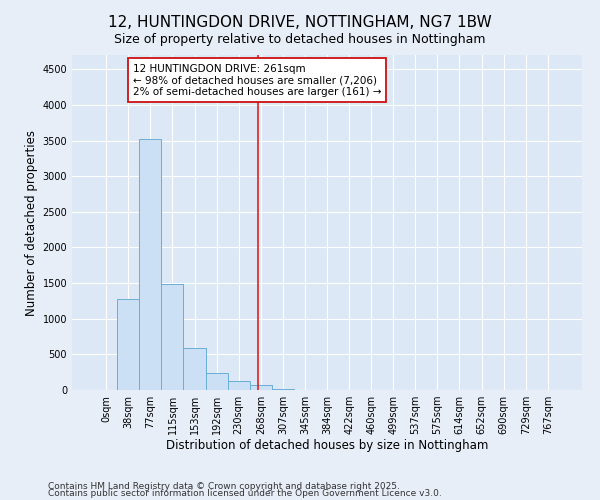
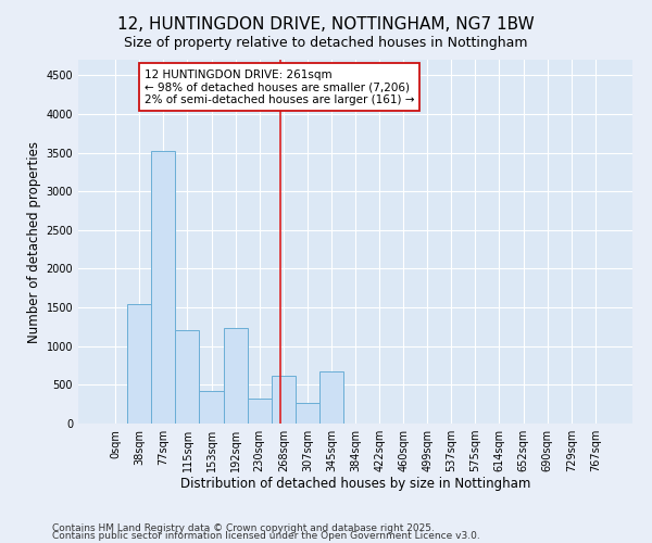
38sqm: 1280 -> 1540
115sqm: 1490 -> 1200
153sqm: 590 -> 420
192sqm: 240 -> 1240
230sqm: 130 -> 320
268sqm: 70 -> 620
307sqm: 20 -> 260
345sqm: 0 -> 680
